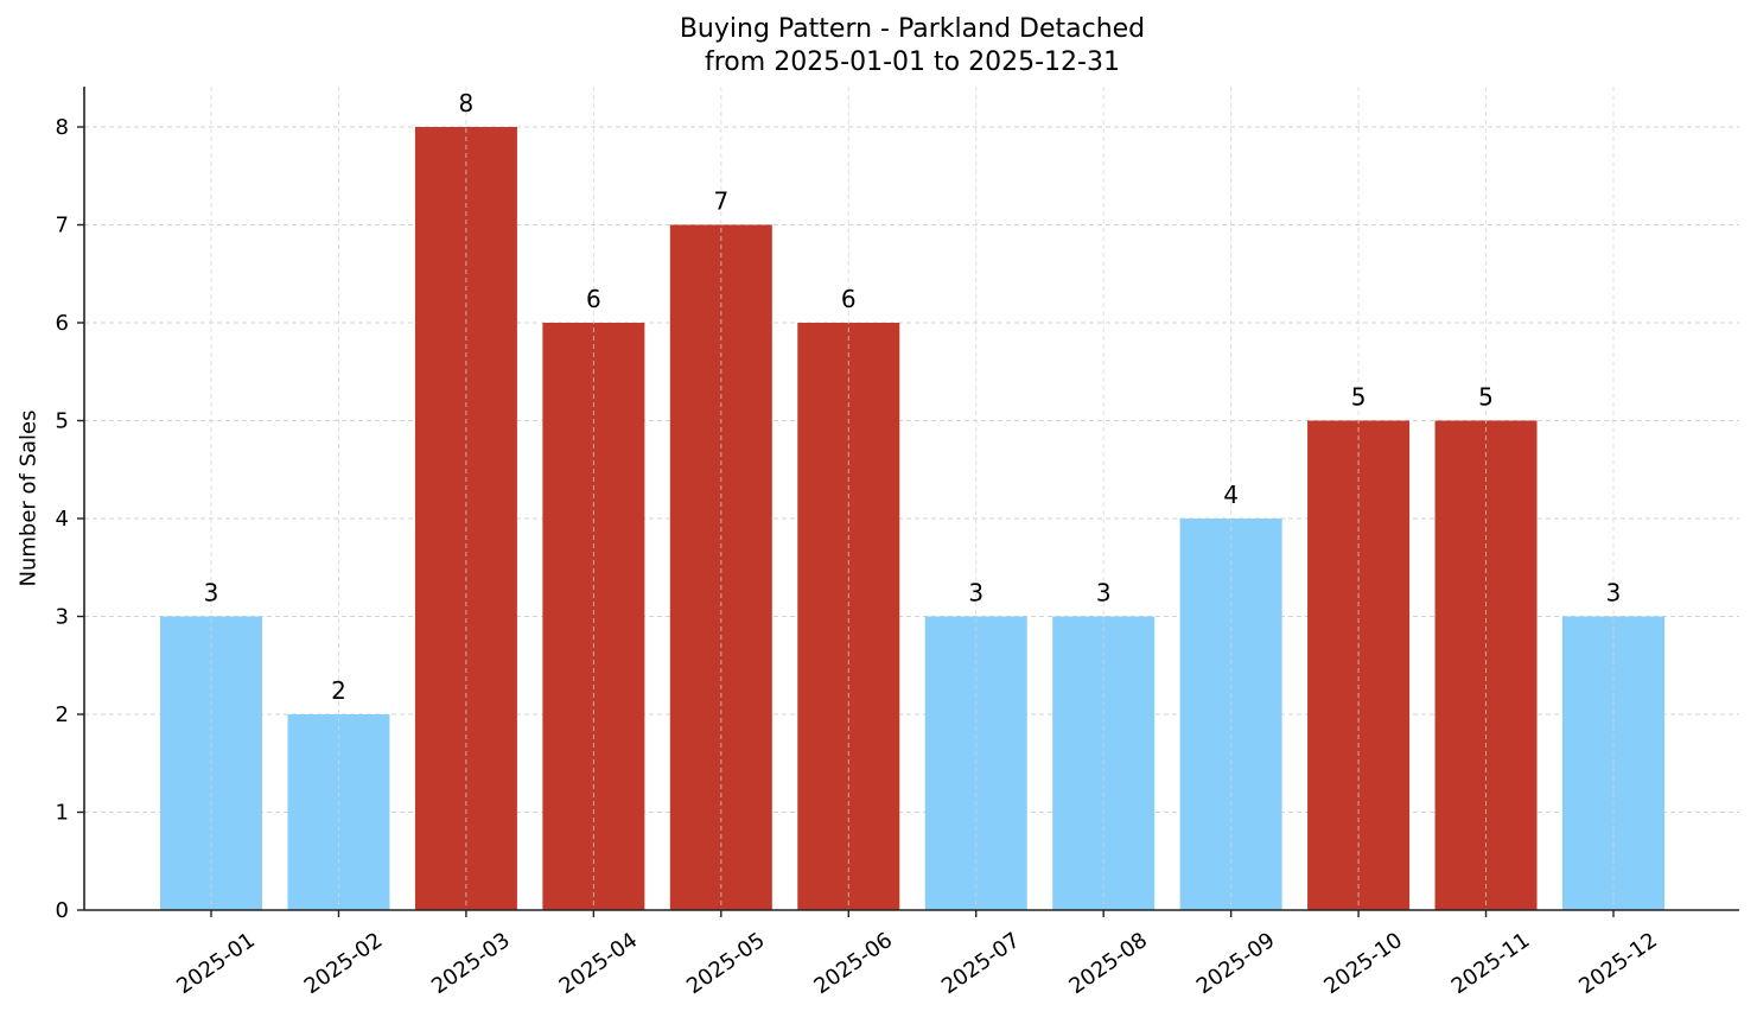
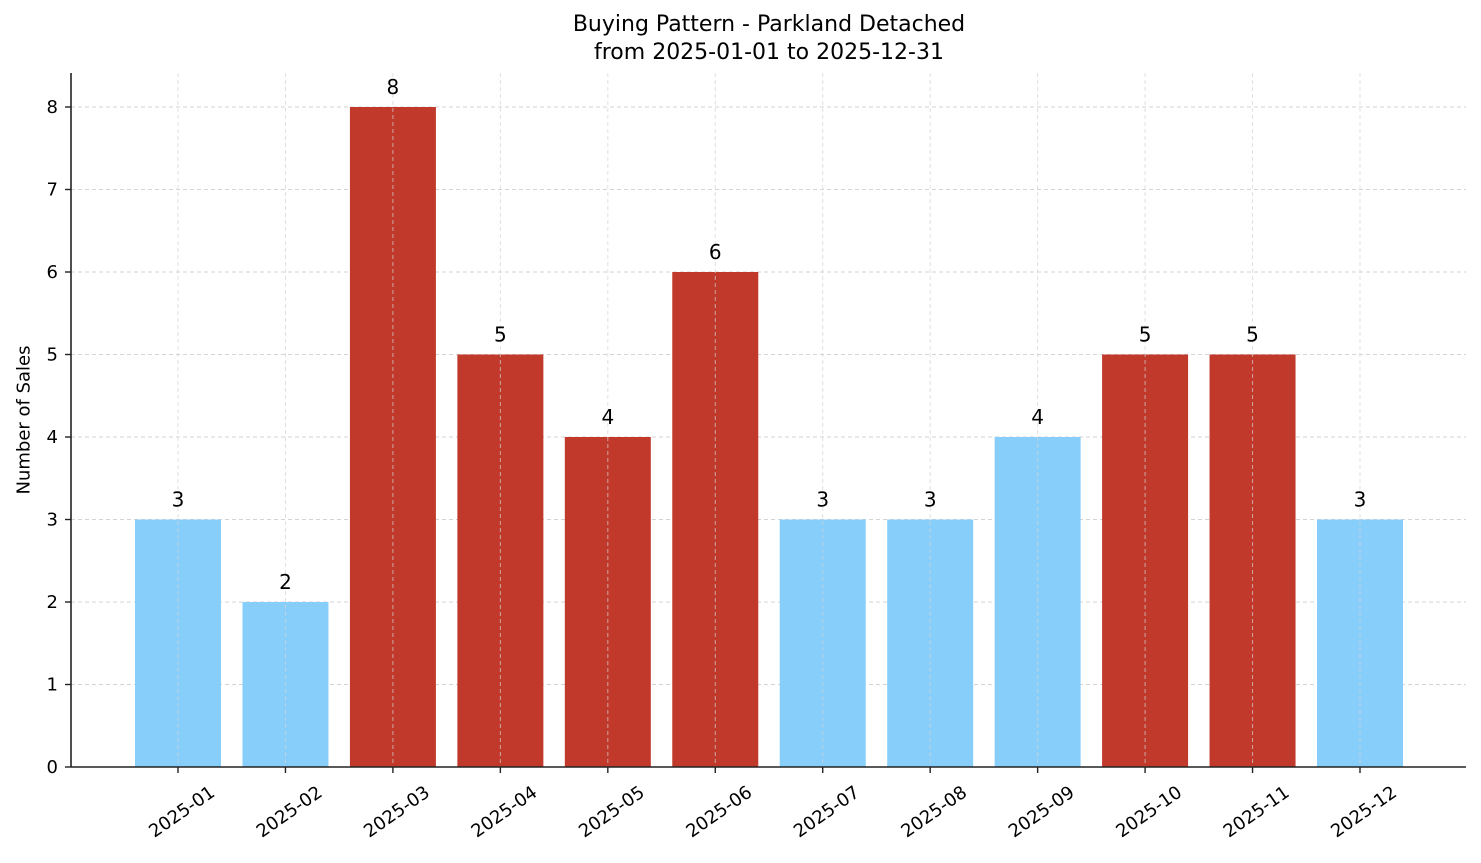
2025-04: 6 -> 5
2025-05: 7 -> 4
